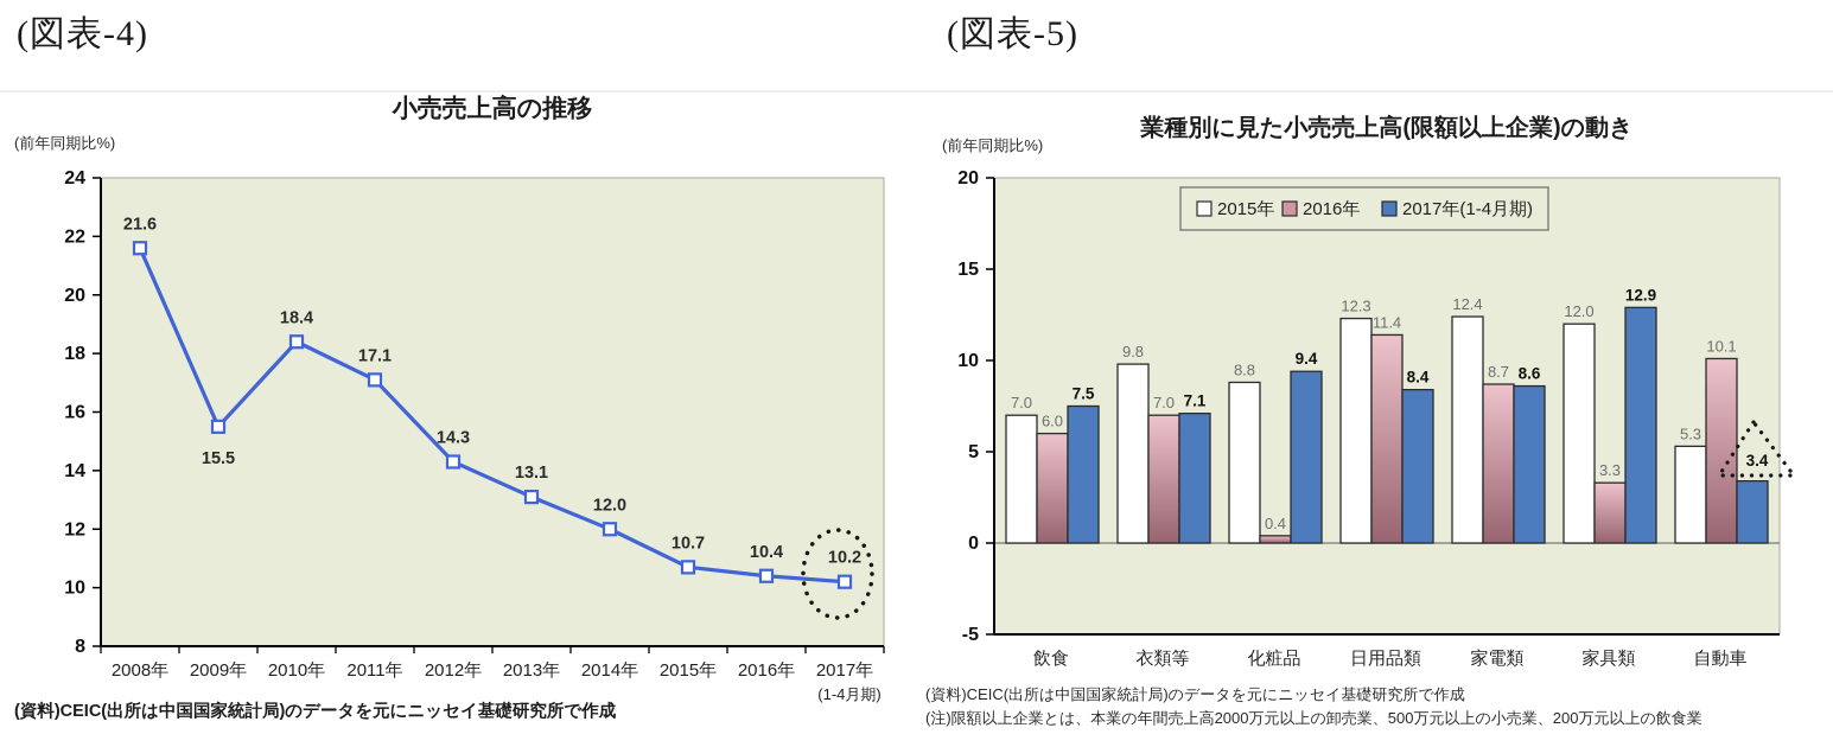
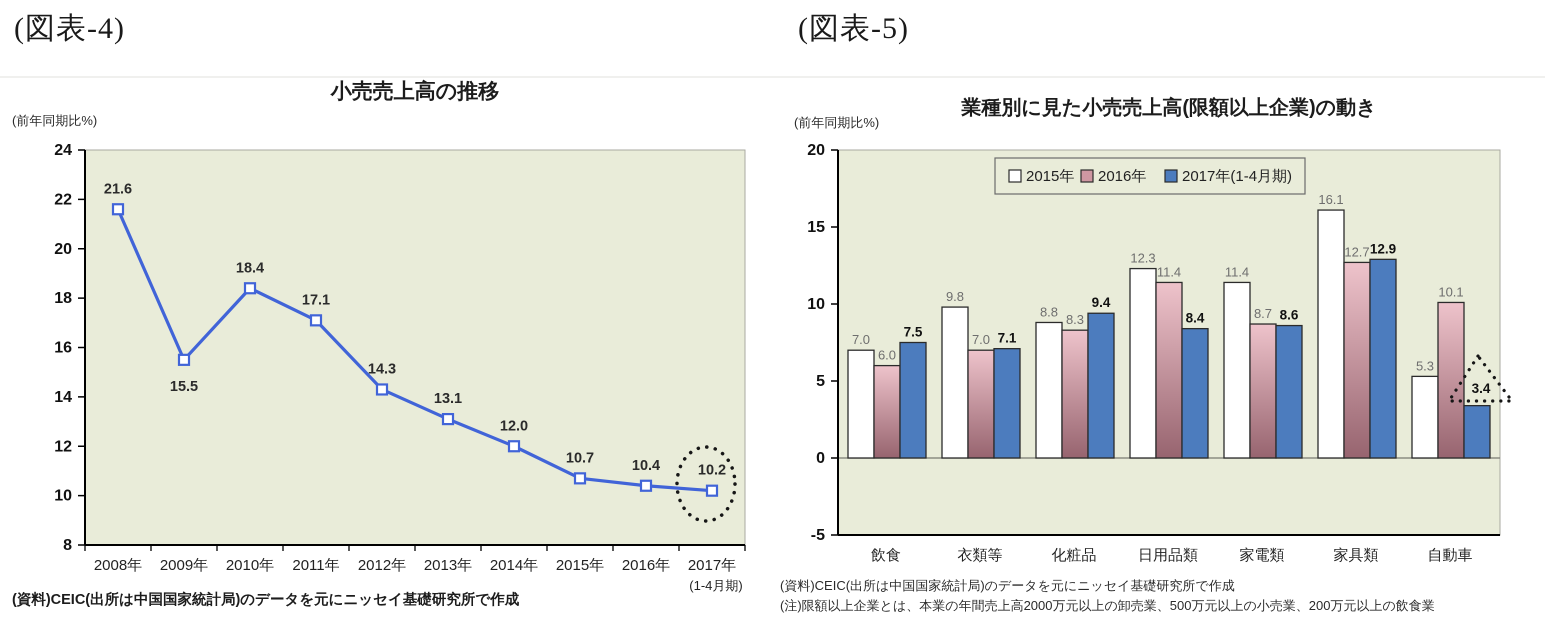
業種別に見た小売売上高(限額以上企業)の動き/2016年/化粧品: 0.4 -> 8.3
業種別に見た小売売上高(限額以上企業)の動き/2015年/家電類: 12.4 -> 11.4
業種別に見た小売売上高(限額以上企業)の動き/2015年/家具類: 12.0 -> 16.1
業種別に見た小売売上高(限額以上企業)の動き/2016年/家具類: 3.3 -> 12.7
